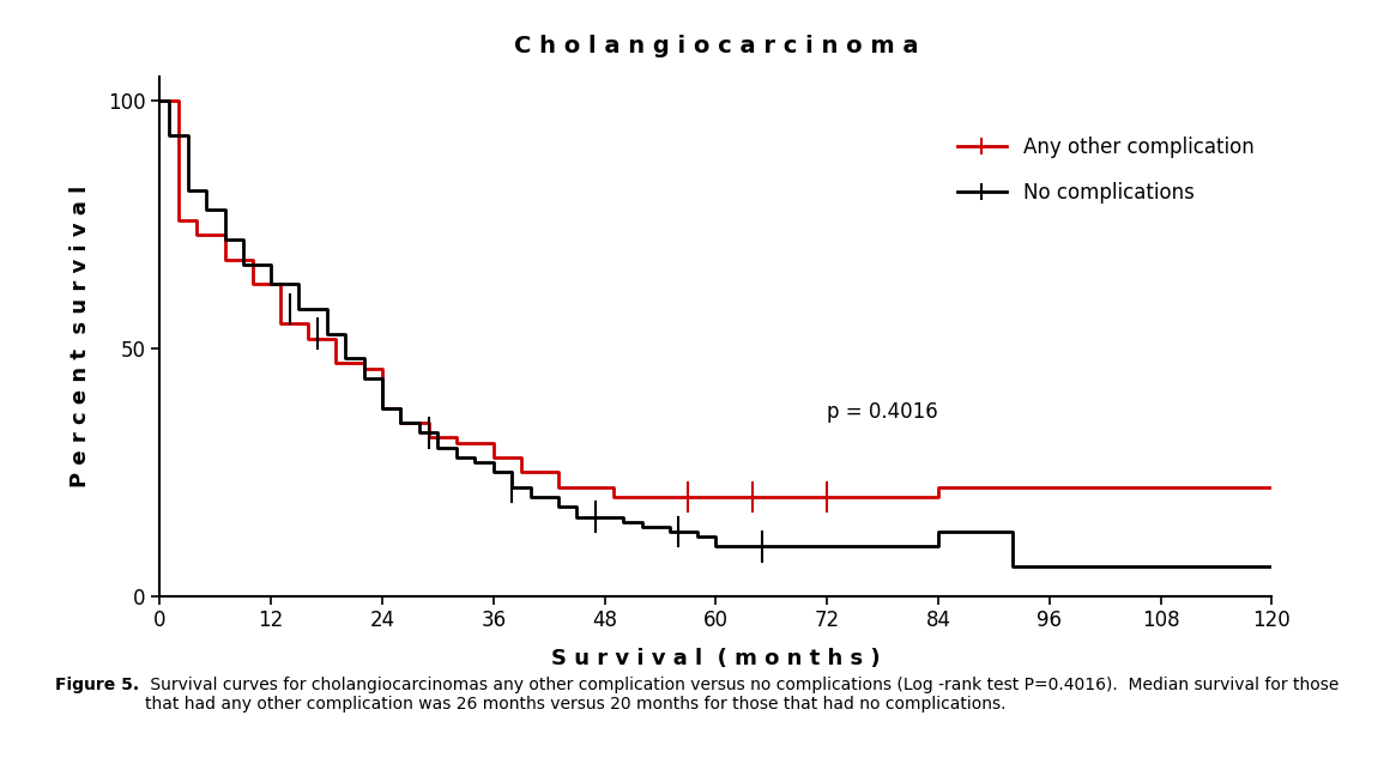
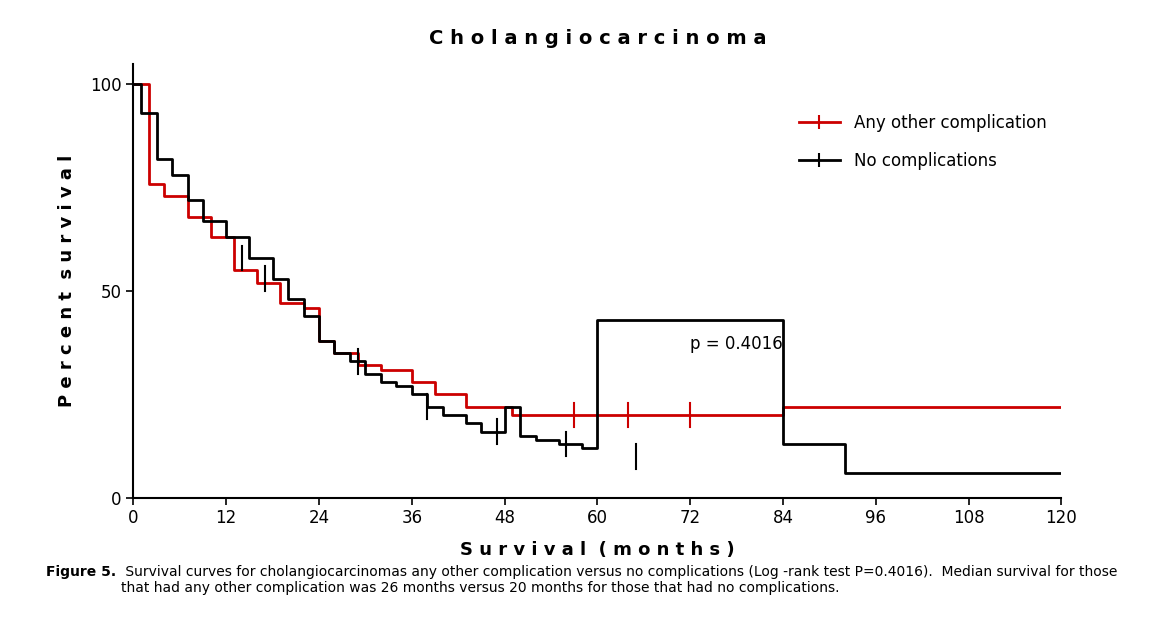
No complications/48: 16 -> 22
No complications/60: 10 -> 43
